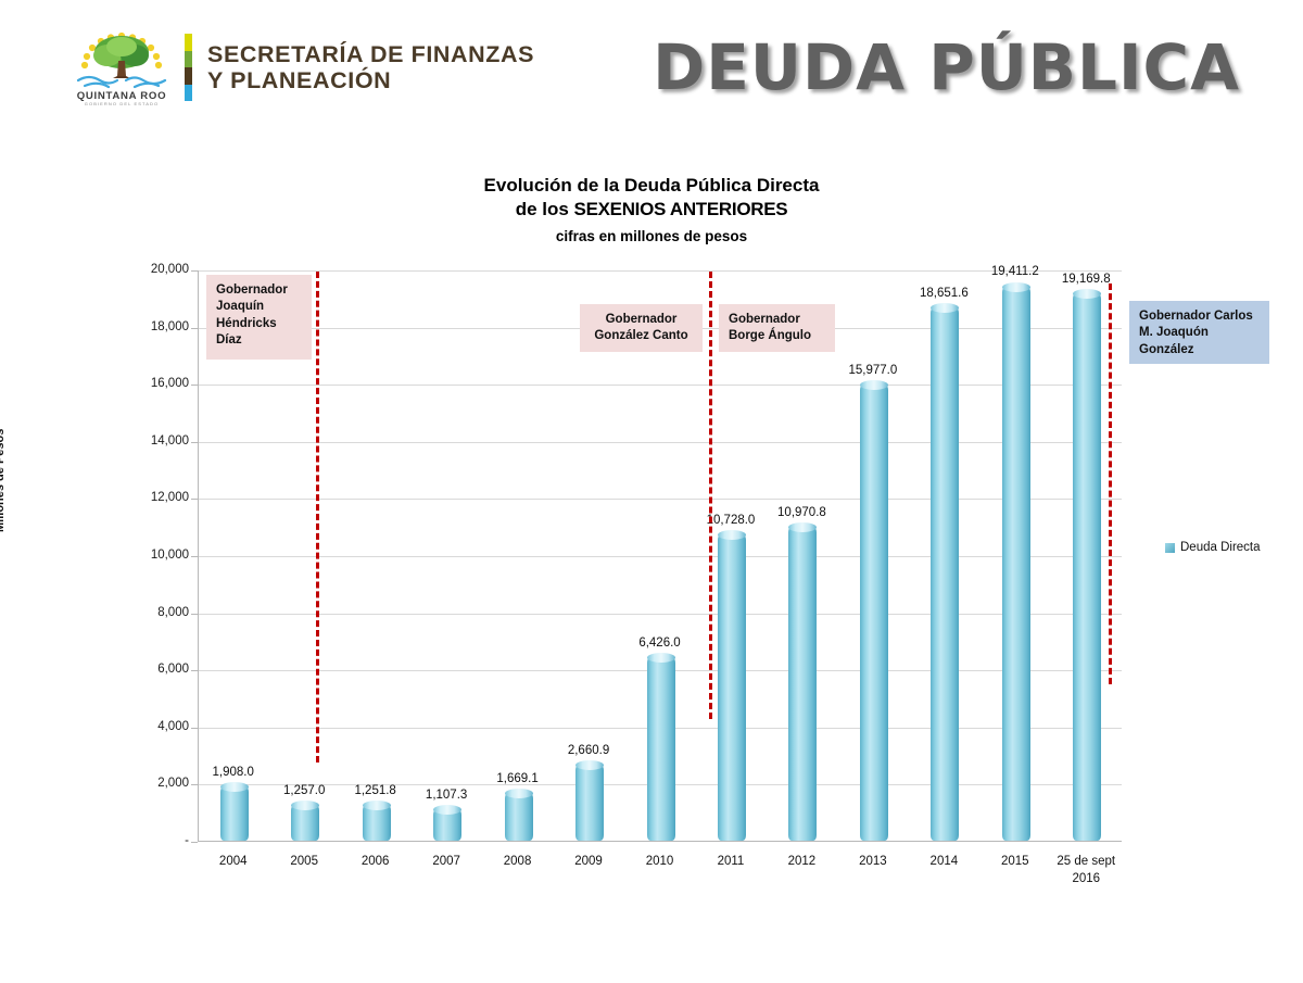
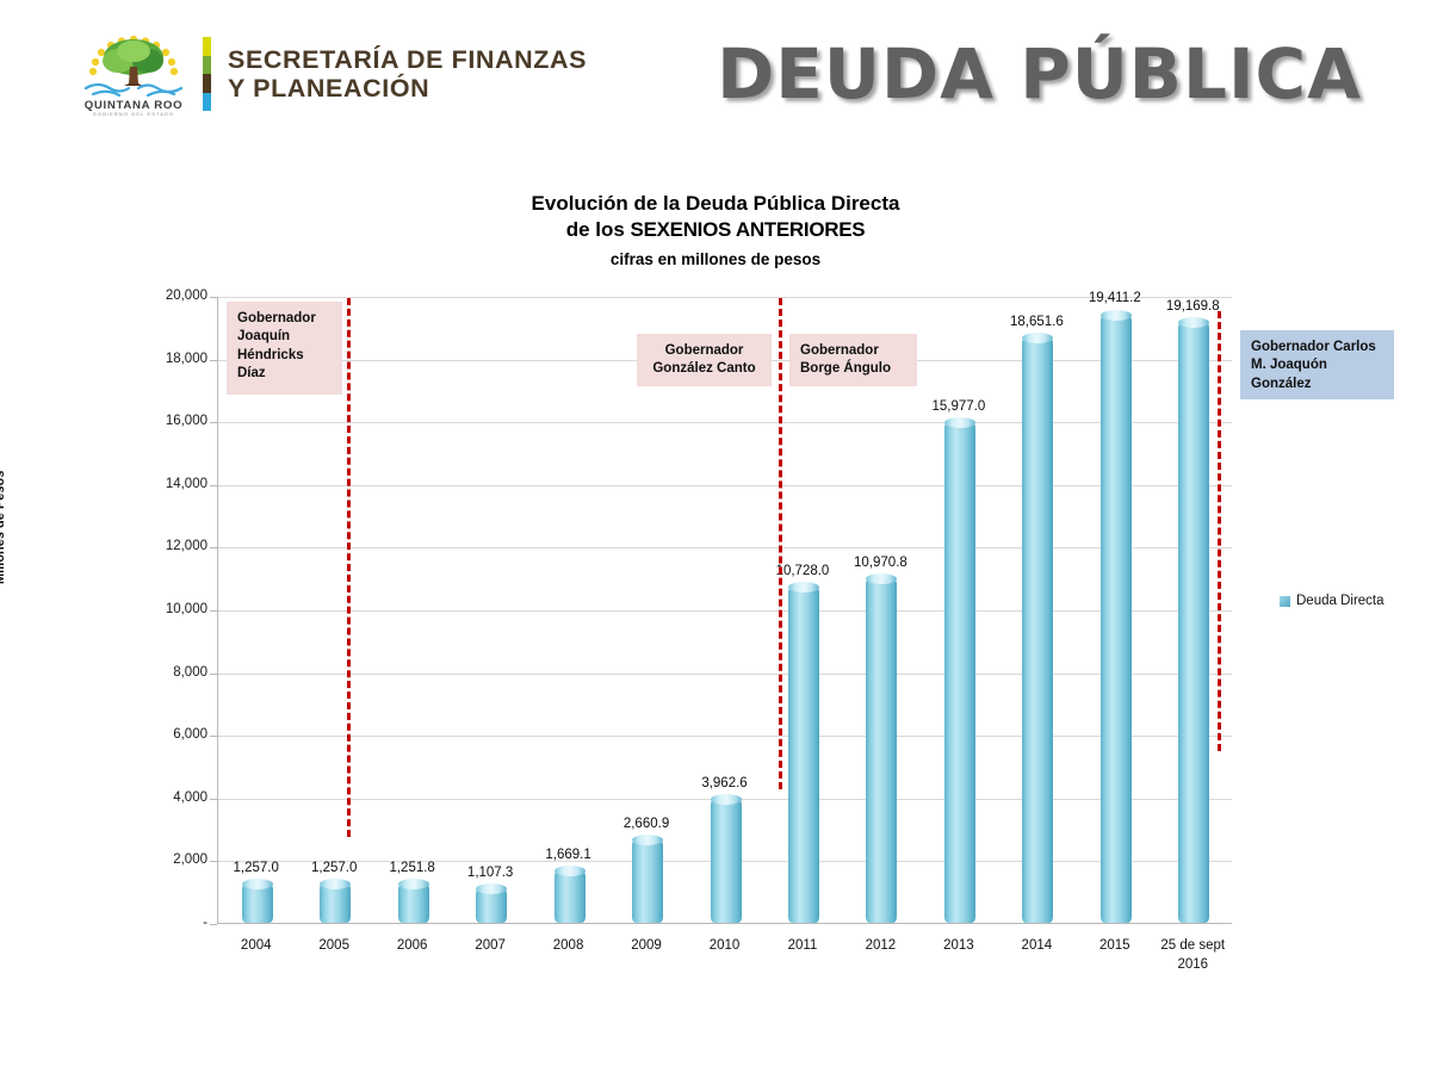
2004: 1,908.0 -> 1,257.0
2010: 6,426.0 -> 3,962.6
